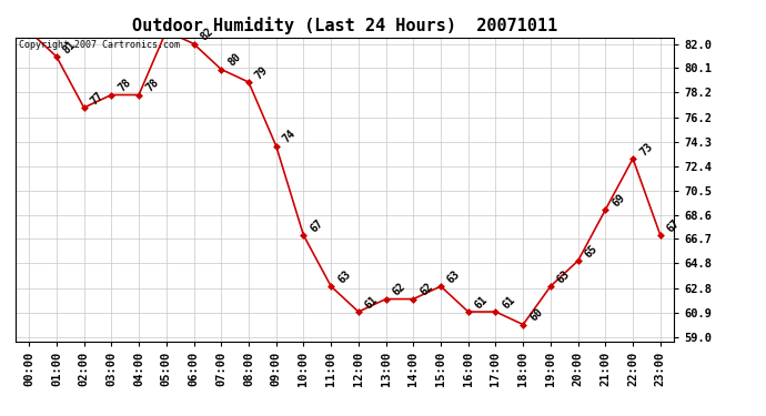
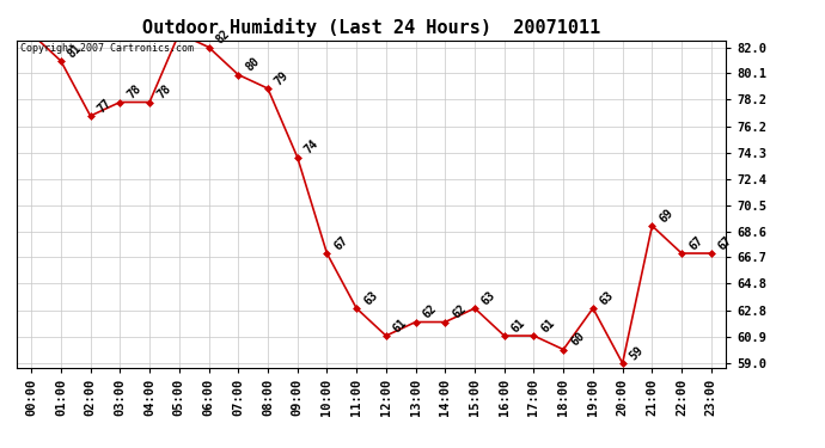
20:00: 65 -> 59
22:00: 73 -> 67
